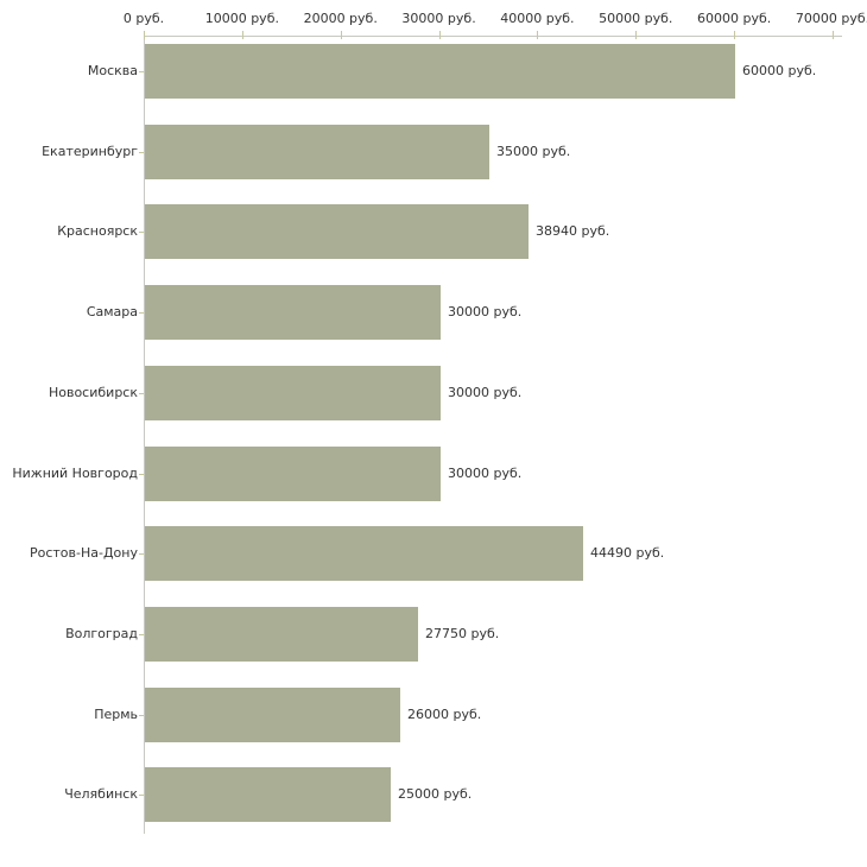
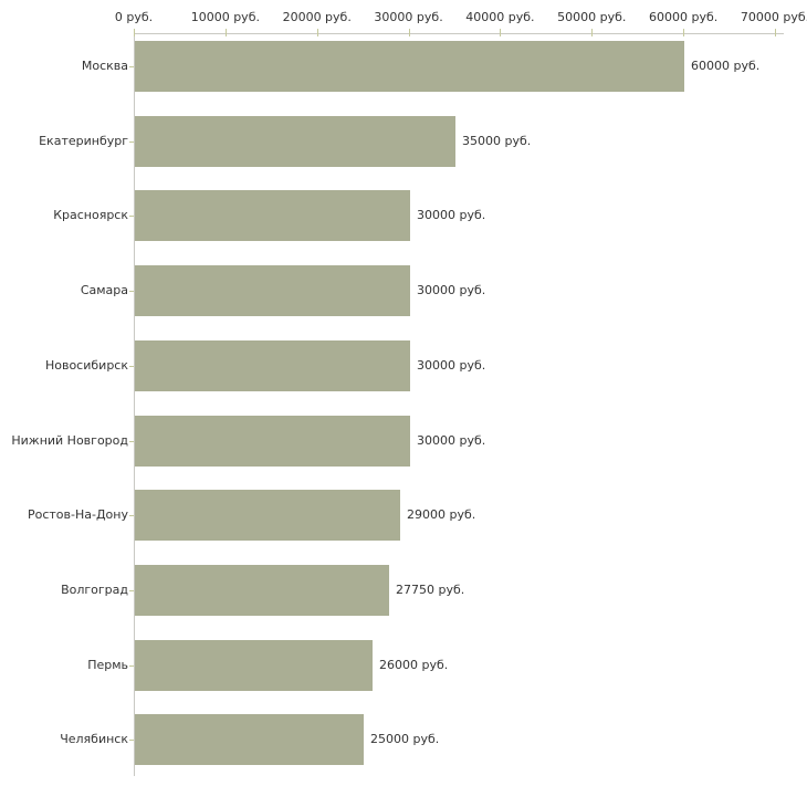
Красноярск: 38940 -> 30000
Ростов-На-Дону: 44490 -> 29000
